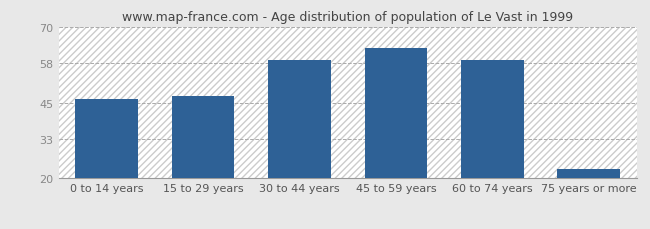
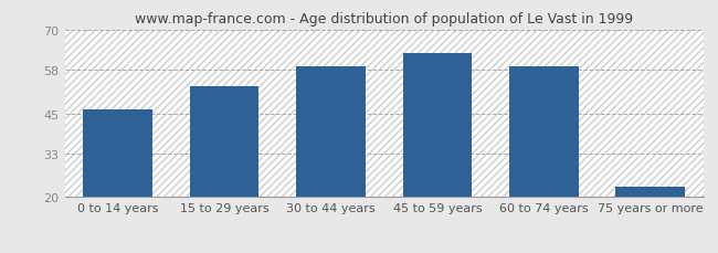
15 to 29 years: 47 -> 53
